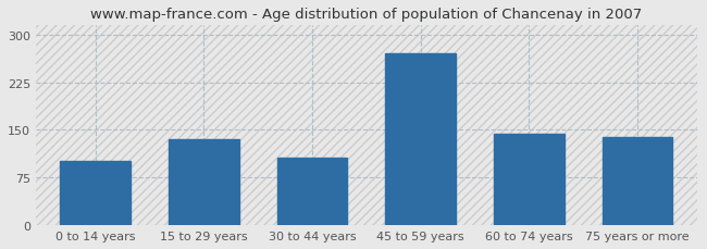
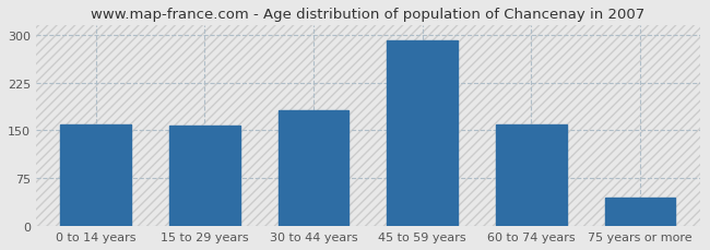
0 to 14 years: 102 -> 160
15 to 29 years: 136 -> 157
30 to 44 years: 106 -> 182
45 to 59 years: 270 -> 291
60 to 74 years: 144 -> 160
75 years or more: 138 -> 45
